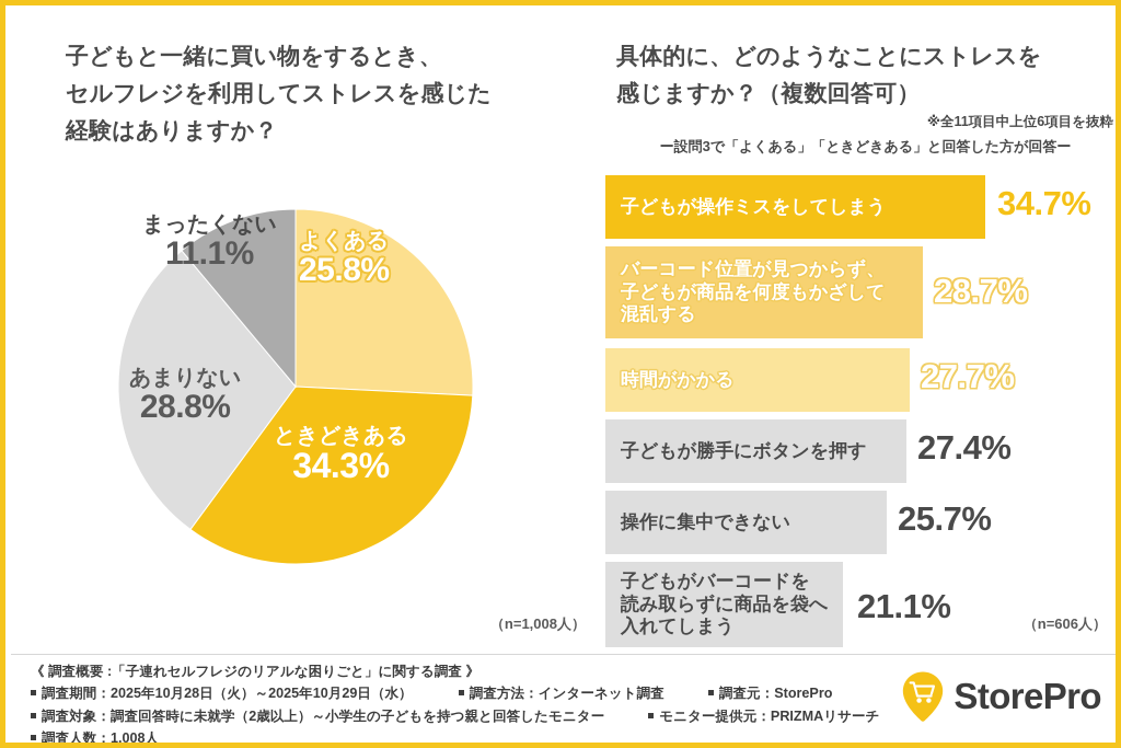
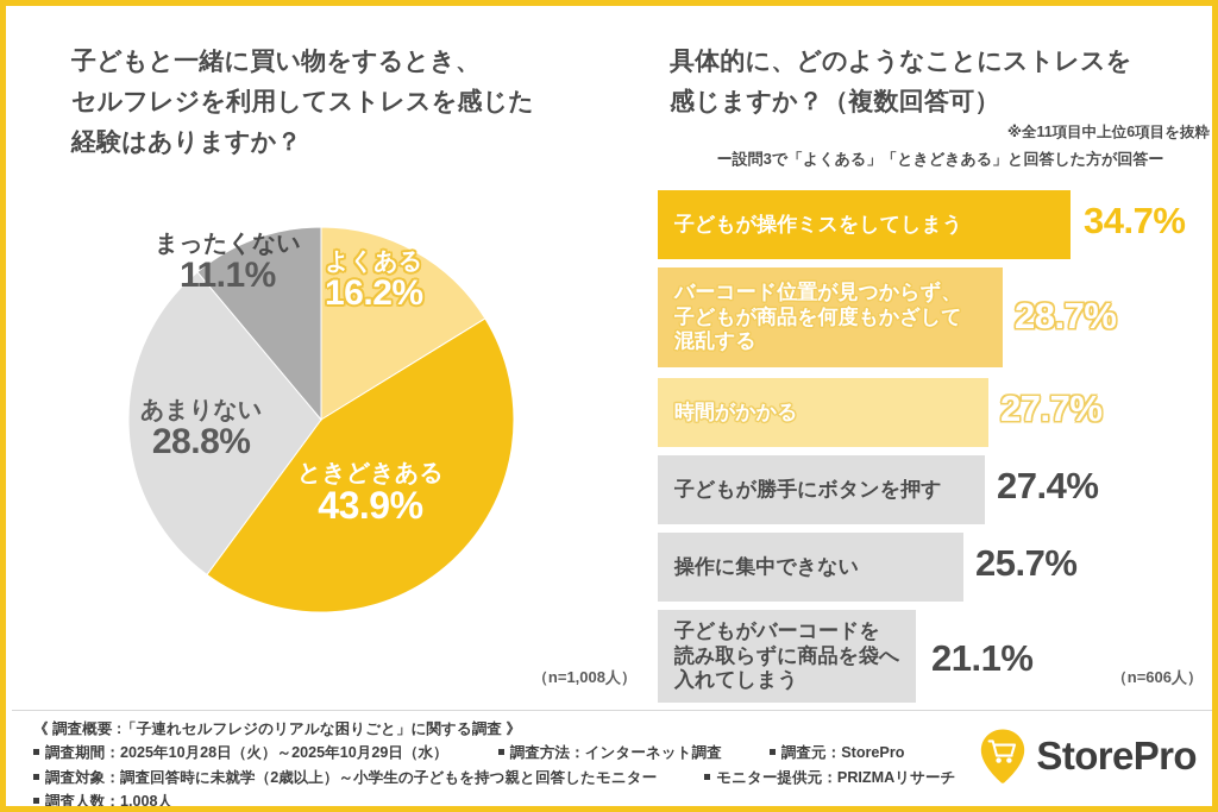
子どもと一緒に買い物をするとき、セルフレジを利用してストレスを感じた経験はありますか？/よくある: 25.8% -> 16.2%
子どもと一緒に買い物をするとき、セルフレジを利用してストレスを感じた経験はありますか？/ときどきある: 34.3% -> 43.9%
